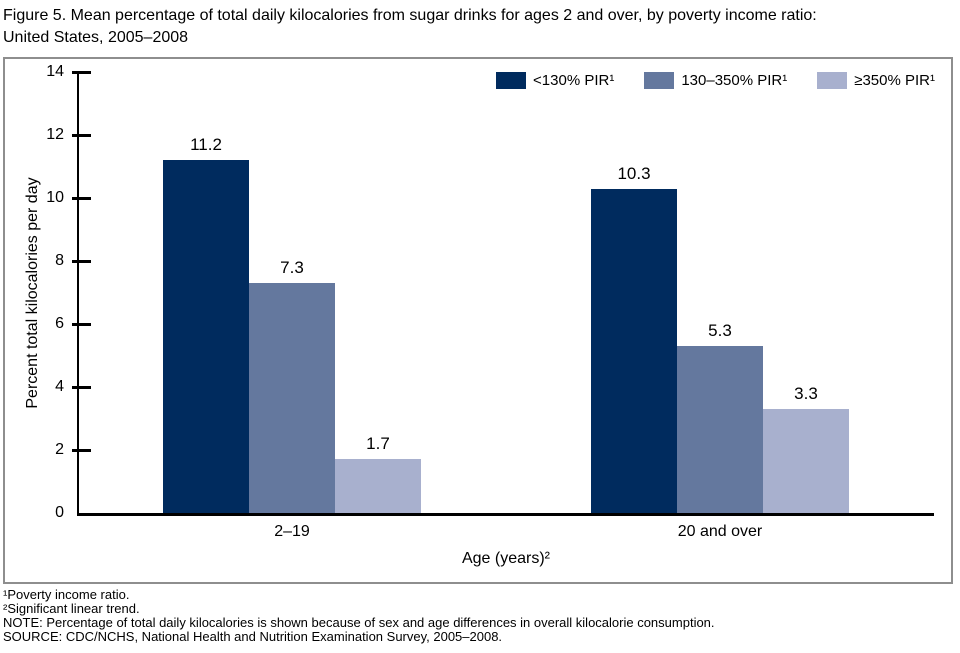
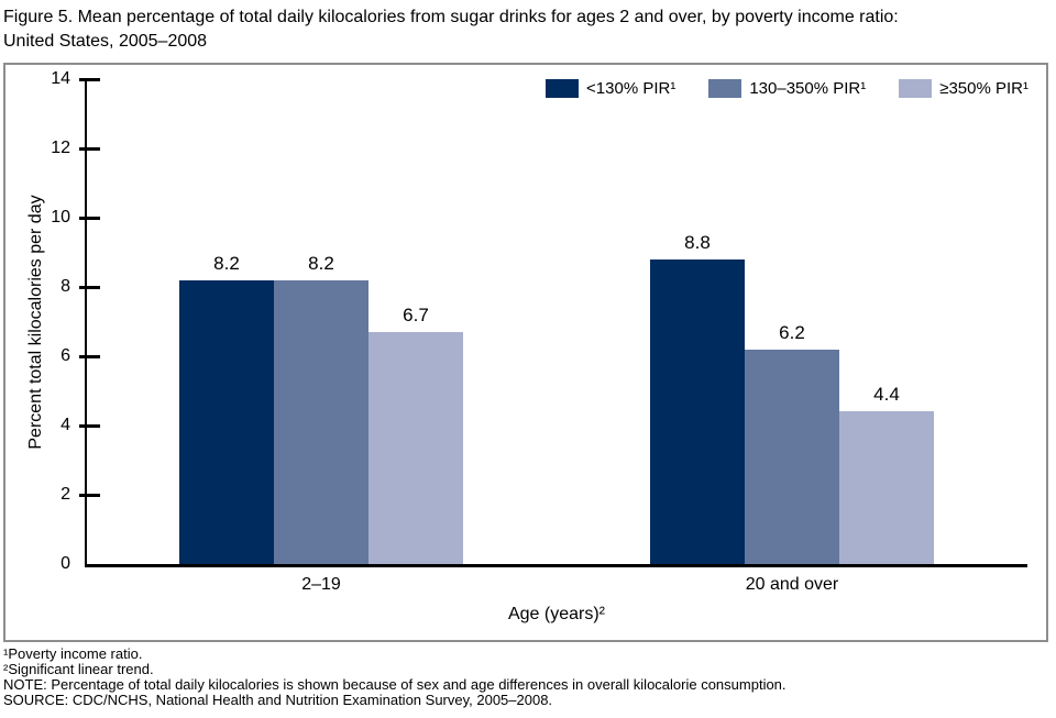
<130% PIR¹/2–19: 11.2 -> 8.2
130–350% PIR¹/2–19: 7.3 -> 8.2
≥350% PIR¹/2–19: 1.7 -> 6.7
<130% PIR¹/20 and over: 10.3 -> 8.8
130–350% PIR¹/20 and over: 5.3 -> 6.2
≥350% PIR¹/20 and over: 3.3 -> 4.4
